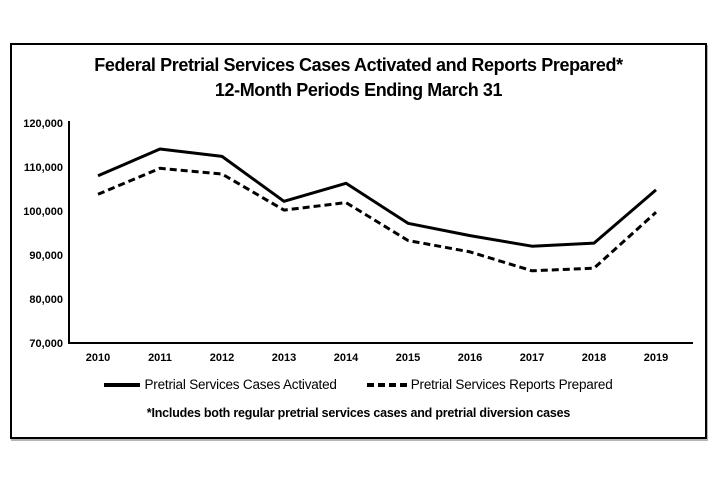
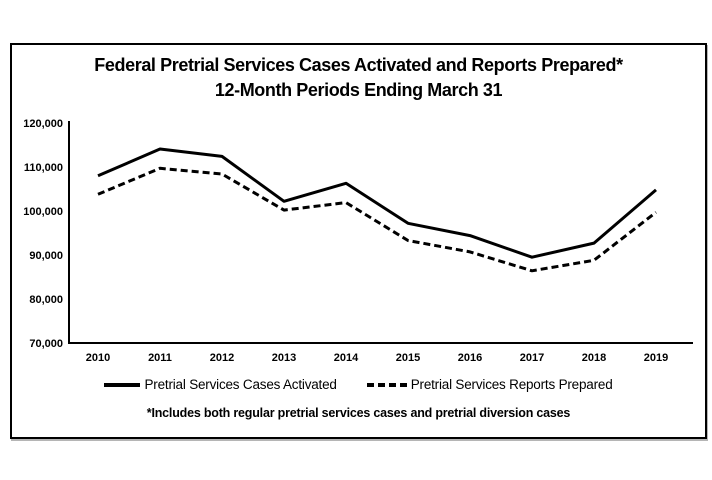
Pretrial Services Cases Activated/2017: 92000 -> 90000
Pretrial Services Reports Prepared/2018: 87000 -> 89000
